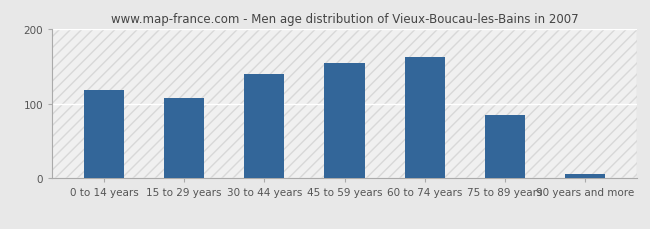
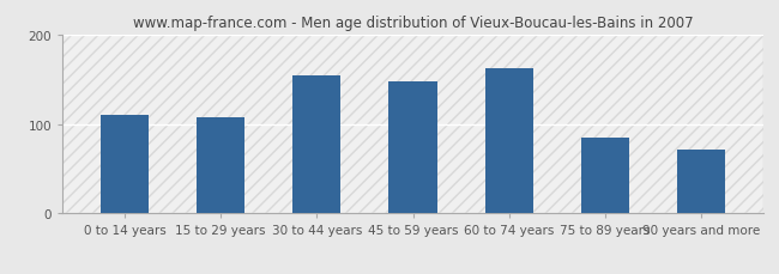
0 to 14 years: 118 -> 110
30 to 44 years: 140 -> 154
45 to 59 years: 155 -> 148
90 years and more: 6 -> 72
